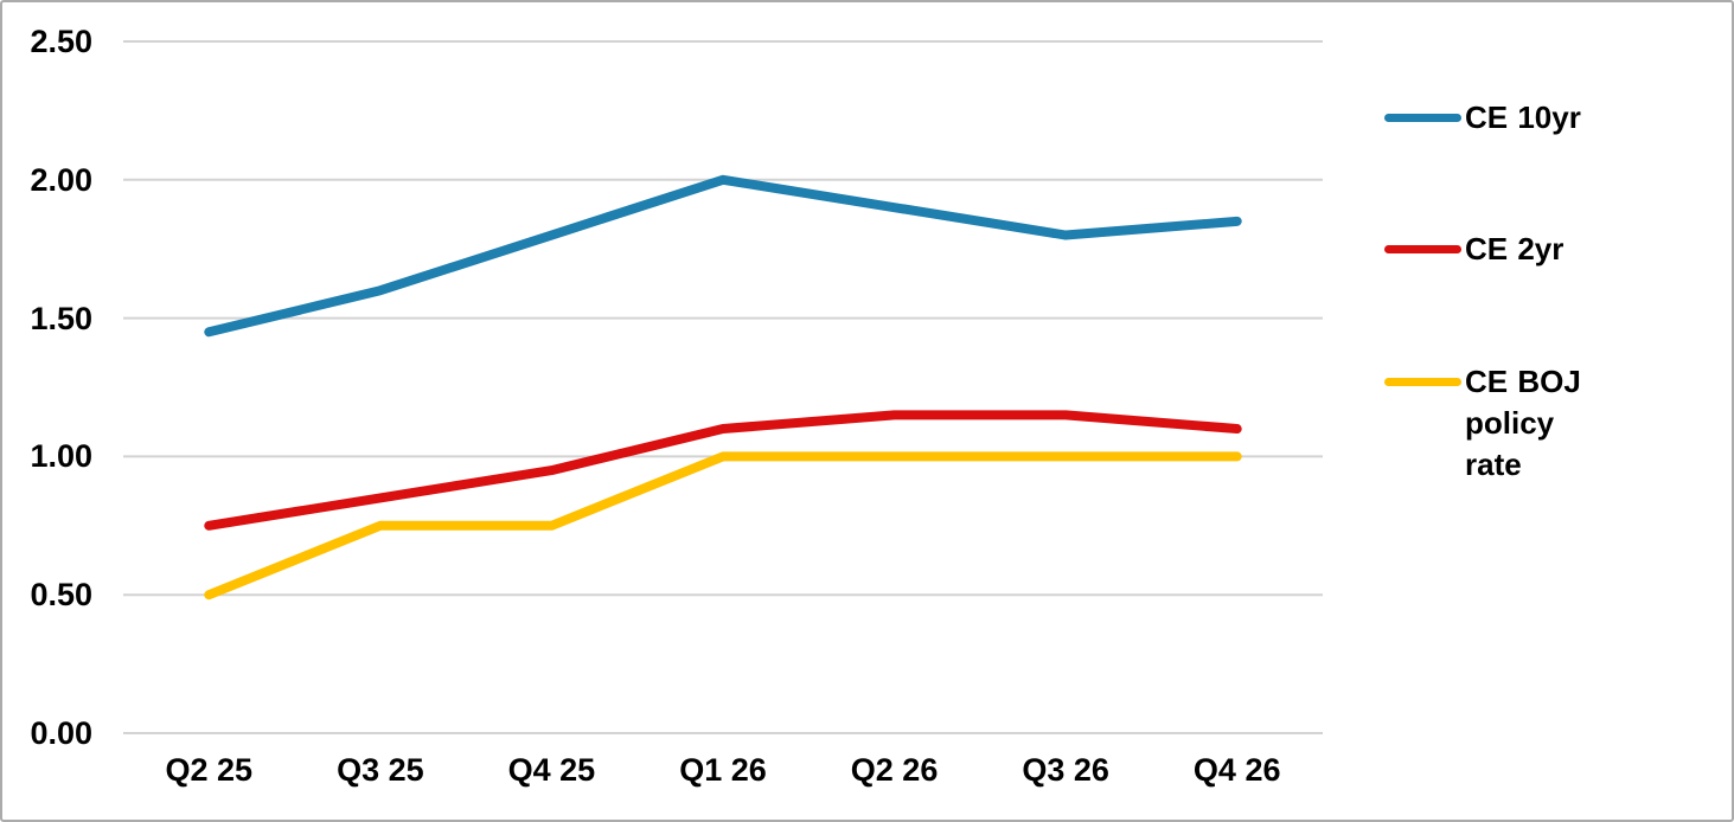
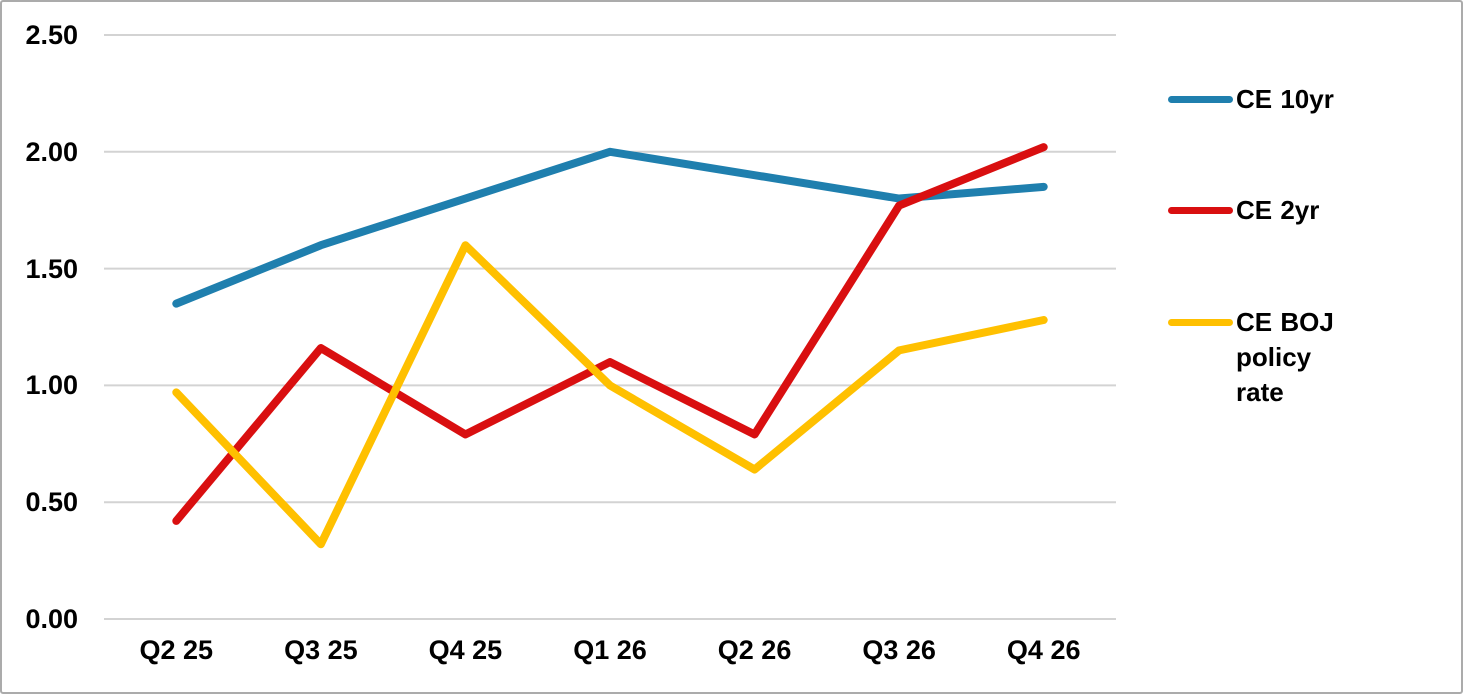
CE 10yr/Q2 25: 1.45 -> 1.35
CE 2yr/Q2 25: 0.75 -> 0.42
CE BOJ policy rate/Q2 25: 0.50 -> 0.97
CE 2yr/Q3 25: 0.85 -> 1.16
CE BOJ policy rate/Q3 25: 0.75 -> 0.32
CE 2yr/Q4 25: 0.95 -> 0.79
CE BOJ policy rate/Q4 25: 0.75 -> 1.60
CE 2yr/Q2 26: 1.15 -> 0.79
CE BOJ policy rate/Q2 26: 1.00 -> 0.64
CE 2yr/Q3 26: 1.15 -> 1.77
CE BOJ policy rate/Q3 26: 1.00 -> 1.15
CE 2yr/Q4 26: 1.10 -> 2.02
CE BOJ policy rate/Q4 26: 1.00 -> 1.28
